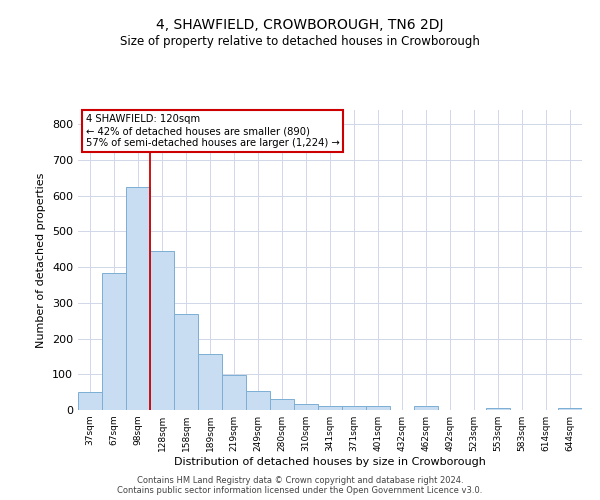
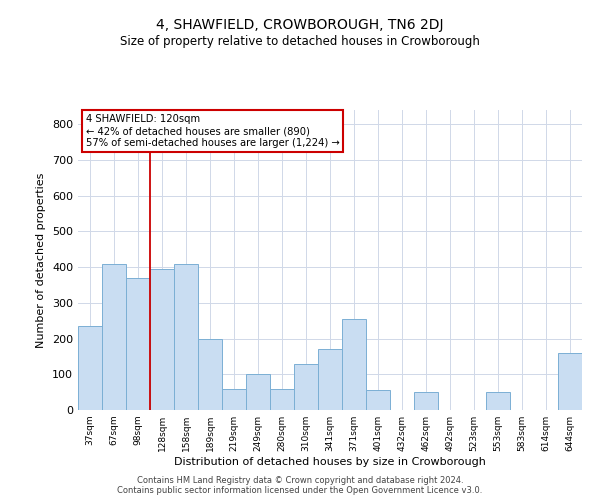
37sqm: 50 -> 235
67sqm: 385 -> 410
98sqm: 625 -> 370
128sqm: 445 -> 395
158sqm: 270 -> 410
189sqm: 158 -> 200
219sqm: 98 -> 60
249sqm: 52 -> 100
280sqm: 32 -> 60
310sqm: 18 -> 130
341sqm: 10 -> 170
371sqm: 10 -> 255
401sqm: 12 -> 55
462sqm: 10 -> 50
553sqm: 5 -> 50
644sqm: 5 -> 160
